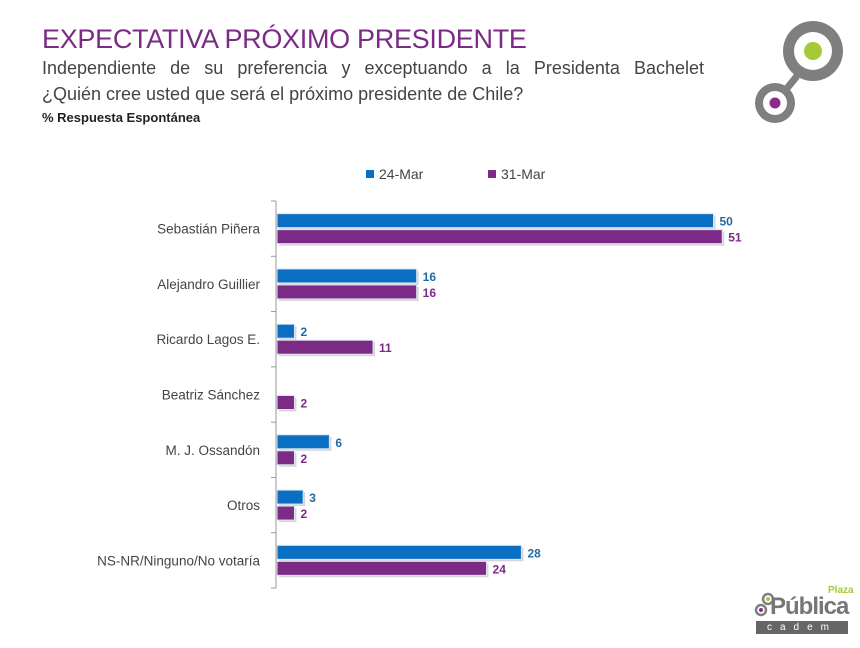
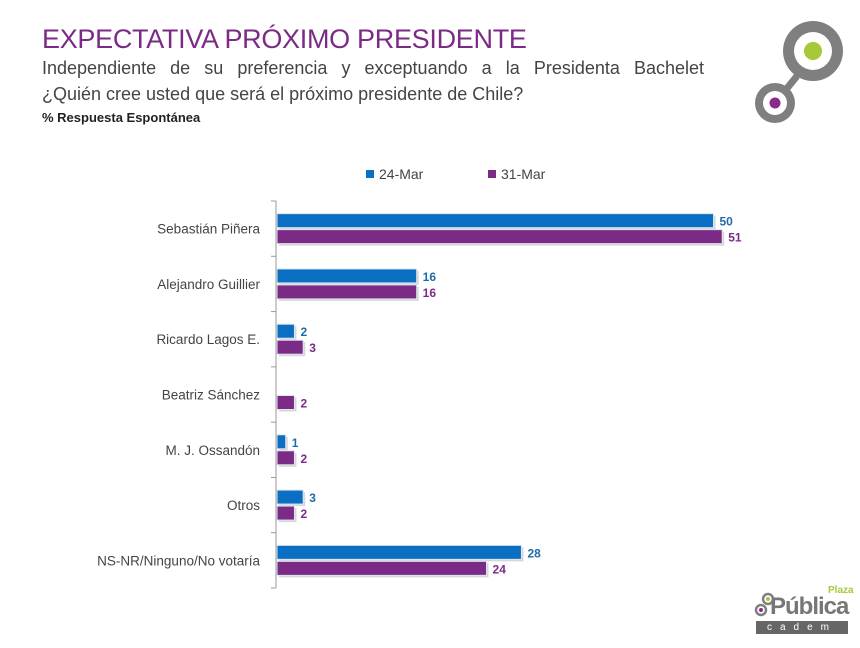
31-Mar/Ricardo Lagos E.: 11 -> 3
24-Mar/M. J. Ossandón: 6 -> 1
